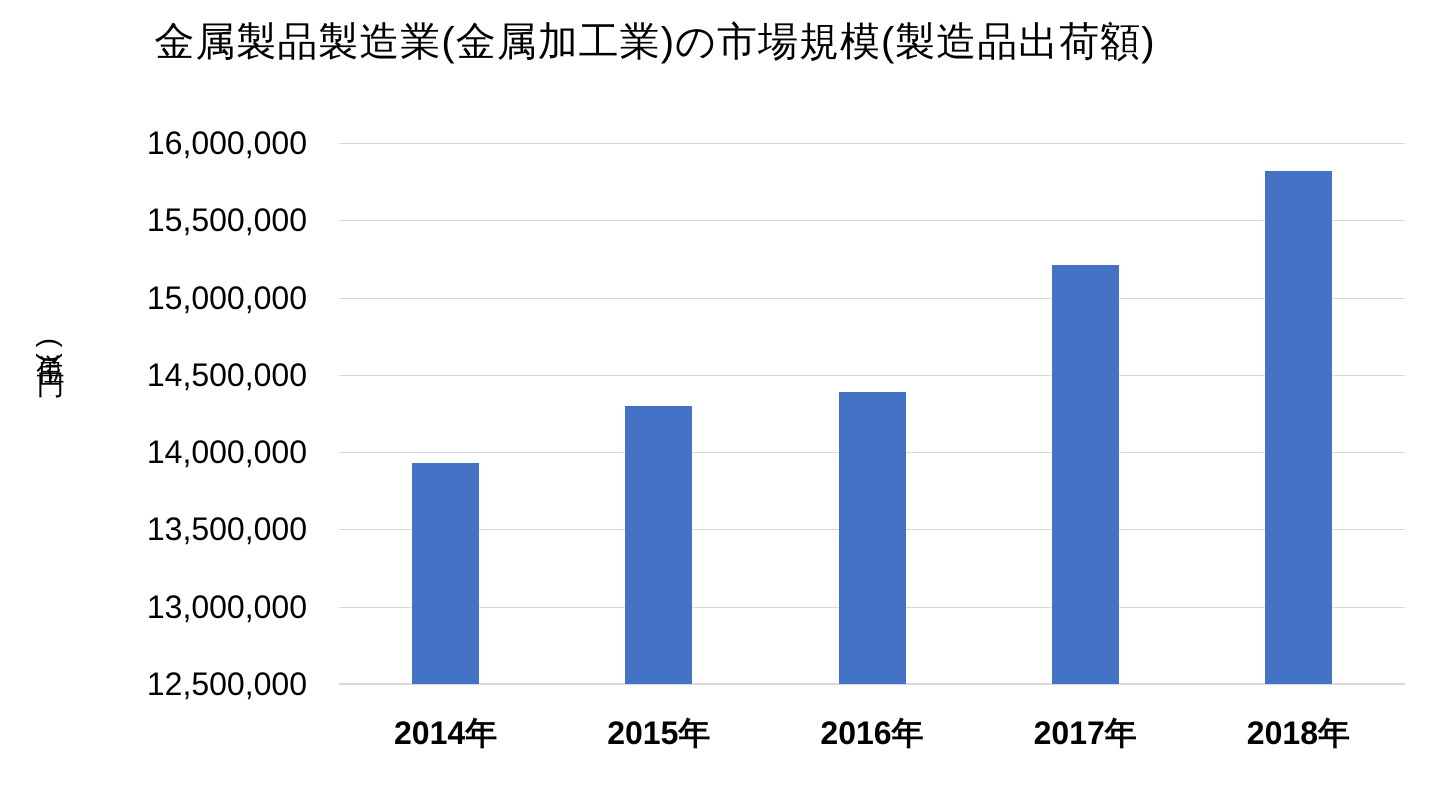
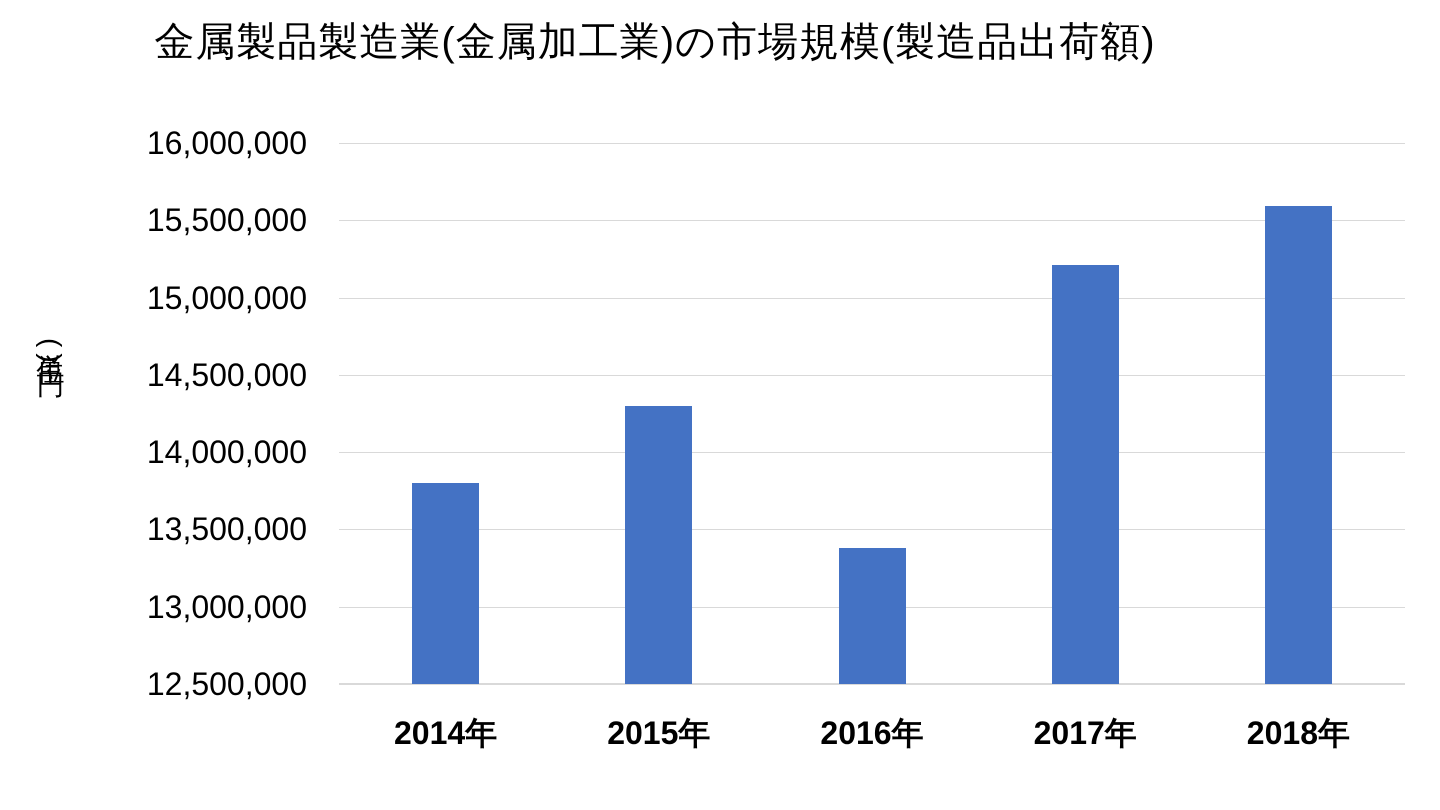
2014年: 13930000 -> 13800000
2016年: 14390000 -> 13380000
2018年: 15820000 -> 15590000
